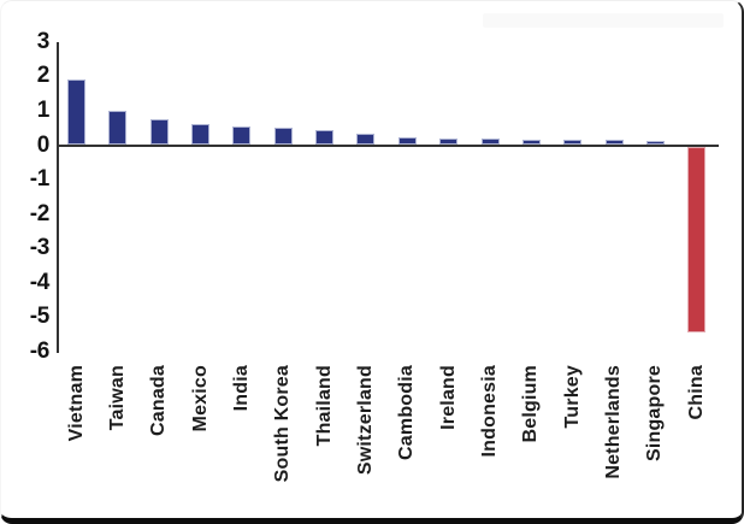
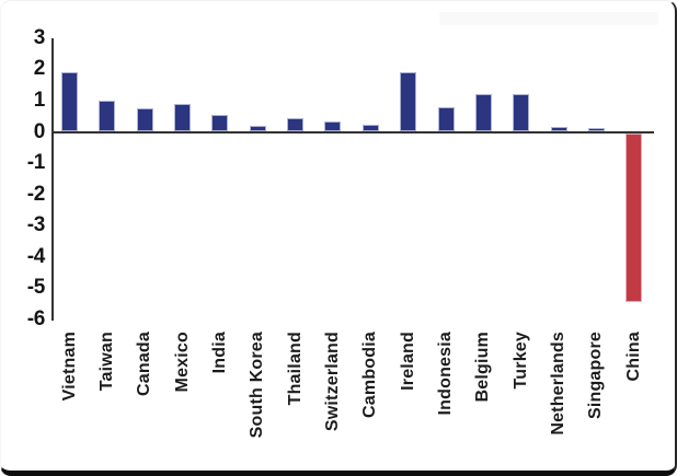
Mexico: 0.6 -> 0.9
South Korea: 0.5 -> 0.2
Ireland: 0.2 -> 1.9
Indonesia: 0.2 -> 0.8
Belgium: 0.2 -> 1.2
Turkey: 0.2 -> 1.2
